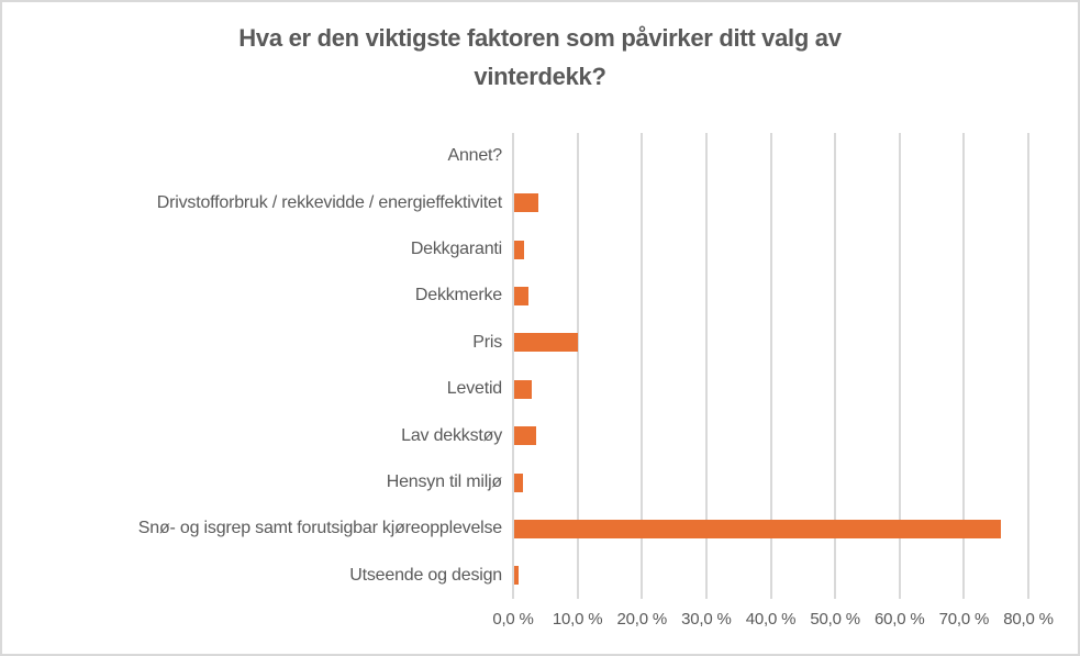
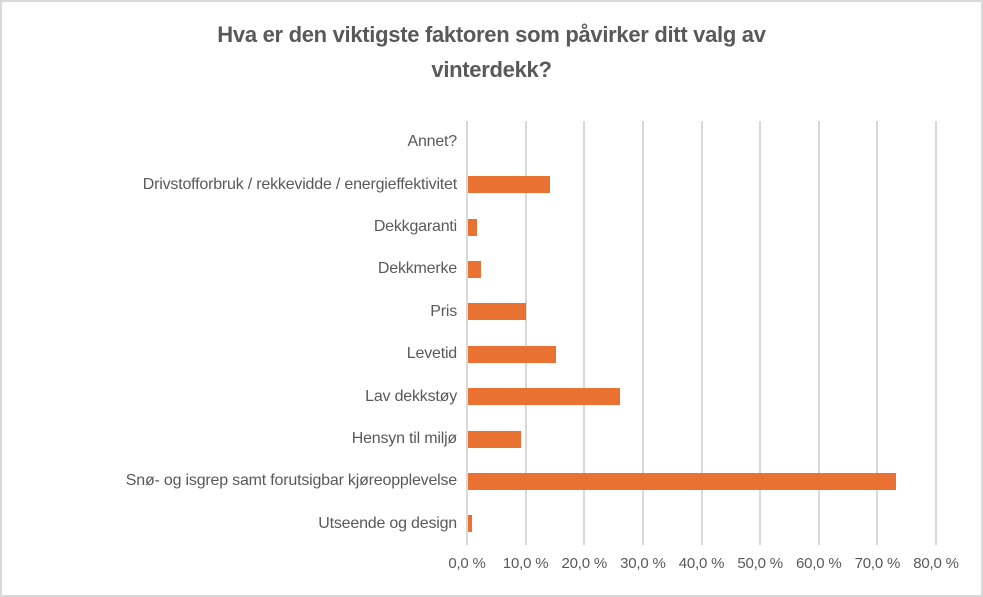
Drivstofforbruk / rekkevidde / energieffektivitet: 4% -> 14%
Levetid: 3% -> 15%
Lav dekkstøy: 3% -> 26%
Hensyn til miljø: 1% -> 9%
Snø- og isgrep samt forutsigbar kjøreopplevelse: 76% -> 73%
